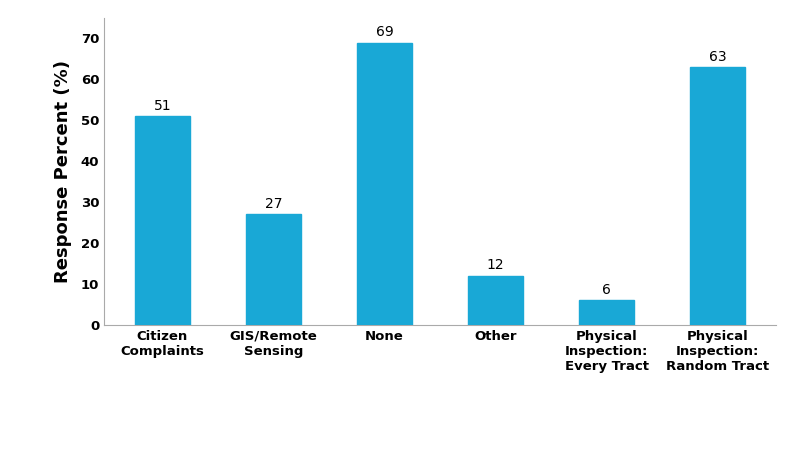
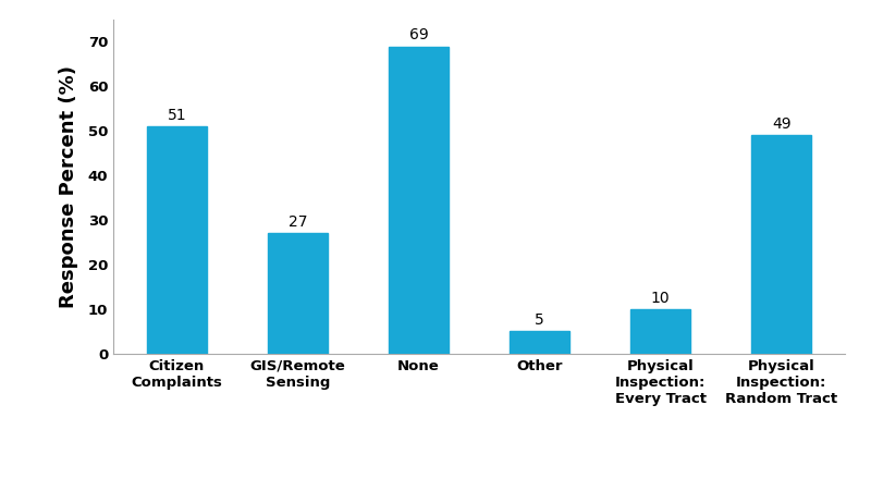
Other: 12 -> 5
Physical Inspection: Every Tract: 6 -> 10
Physical Inspection: Random Tract: 63 -> 49
